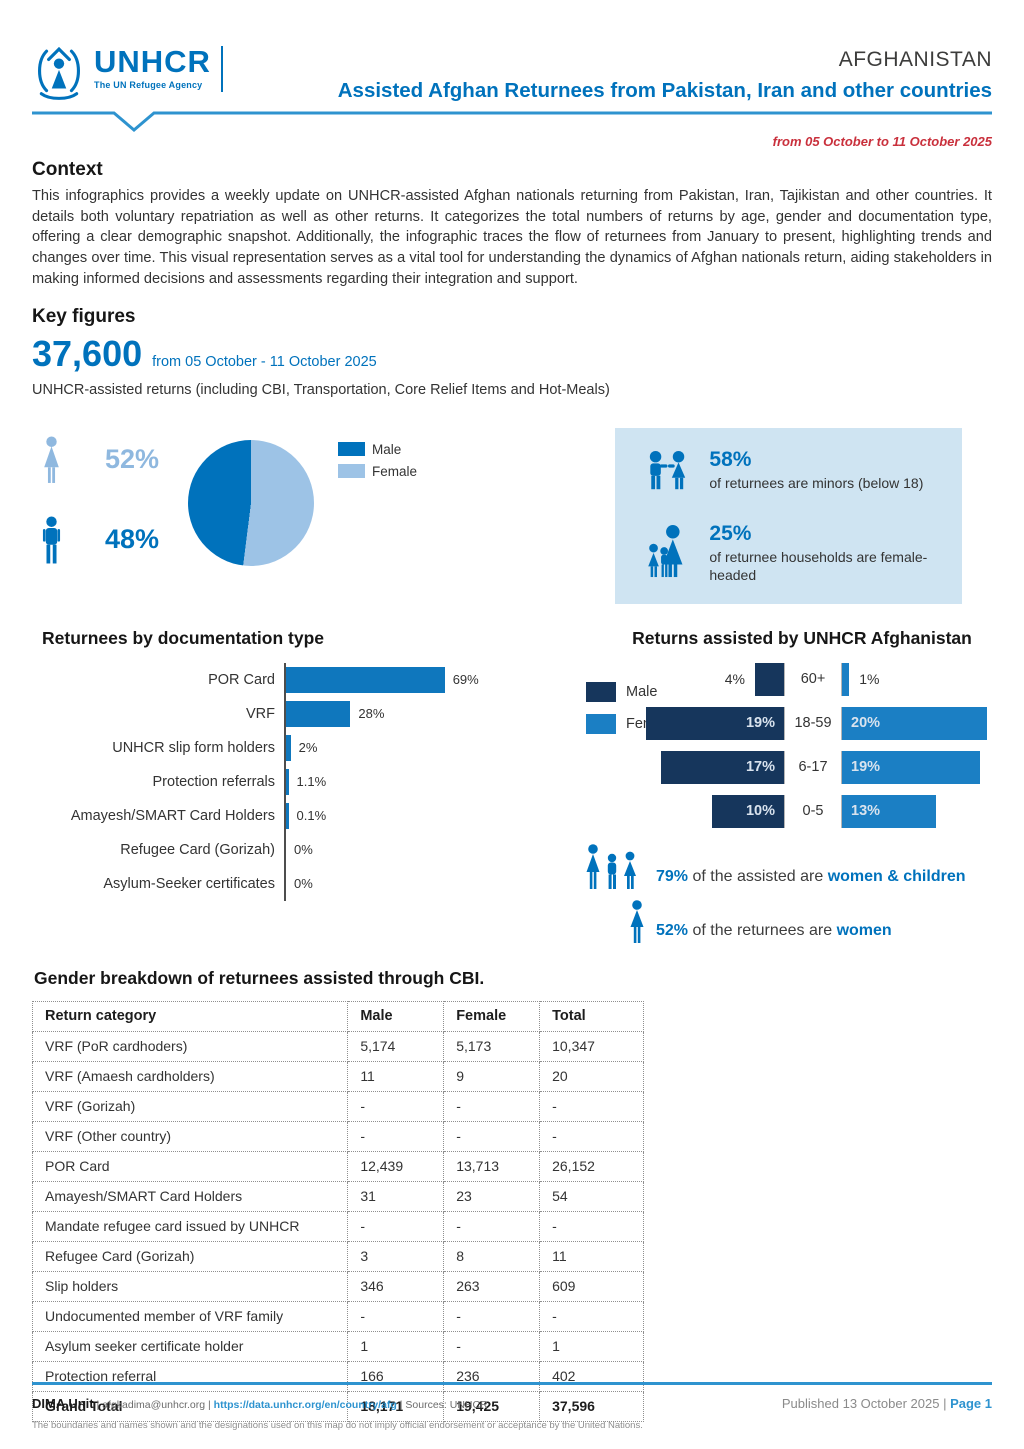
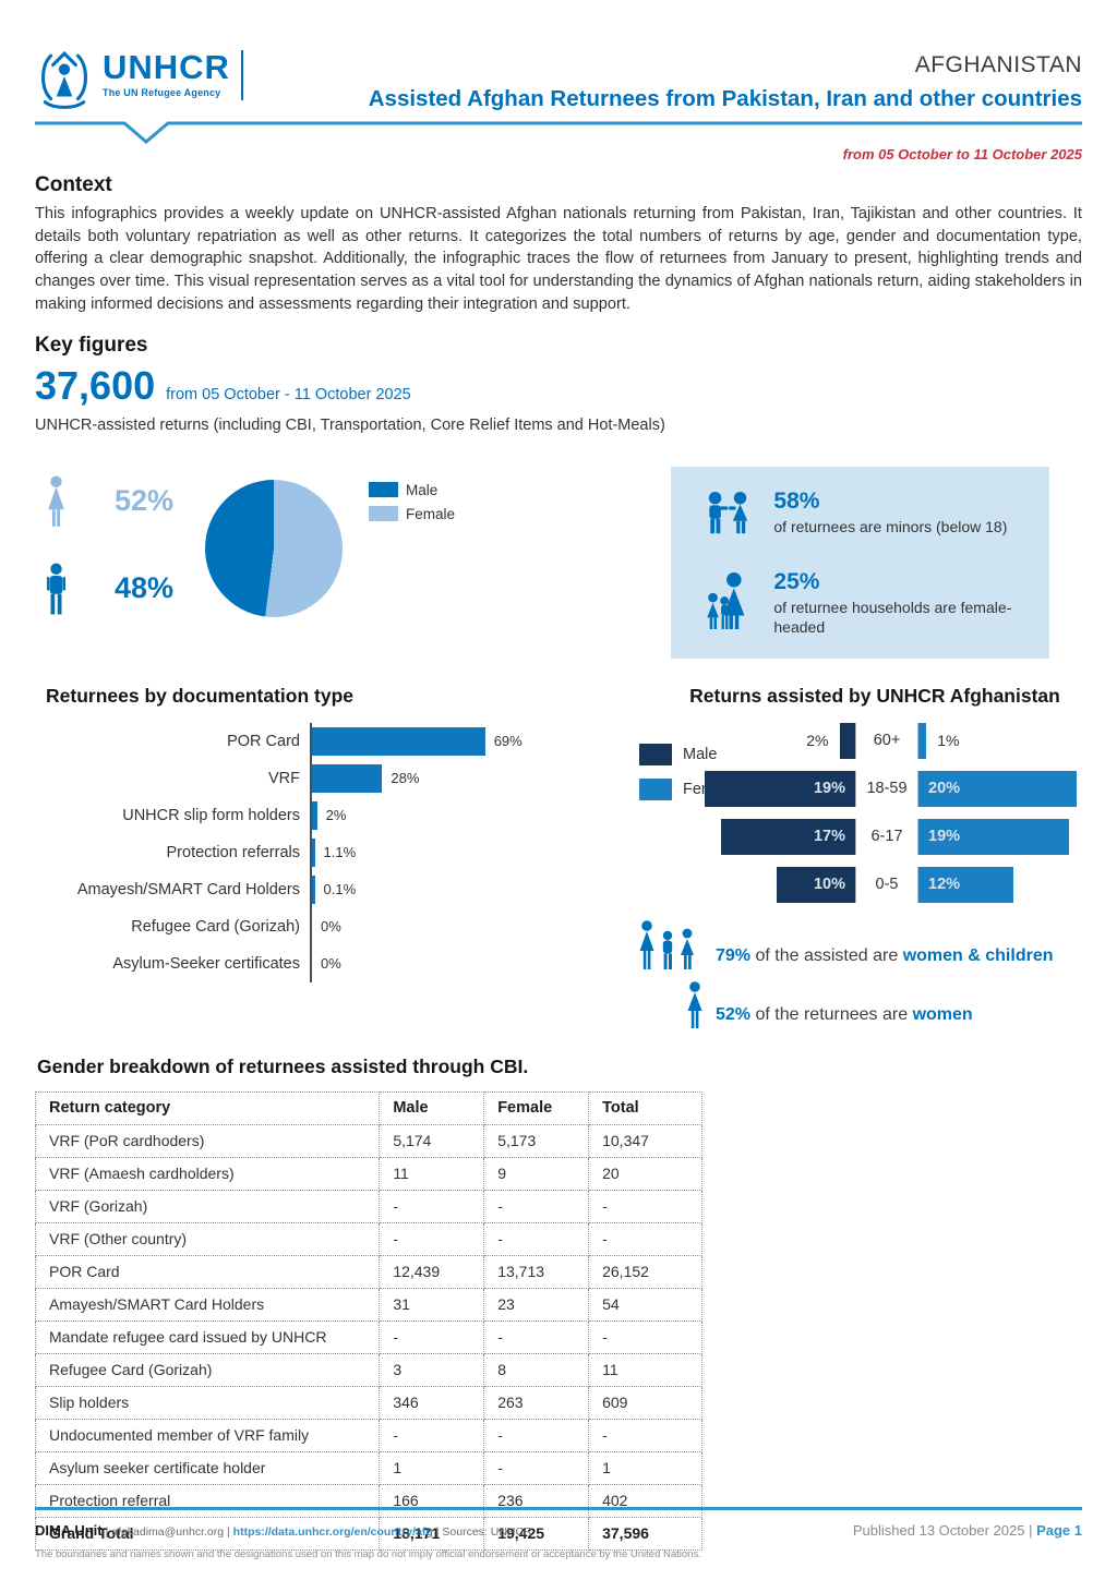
Returns assisted by UNHCR Afghanistan/Male/60+: 4% -> 2%
Returns assisted by UNHCR Afghanistan/Female/0-5: 13% -> 12%
